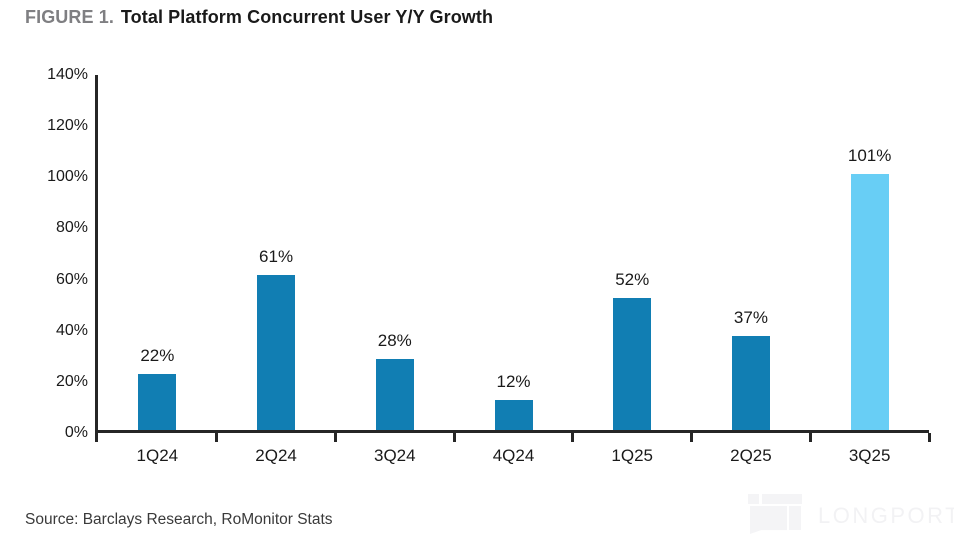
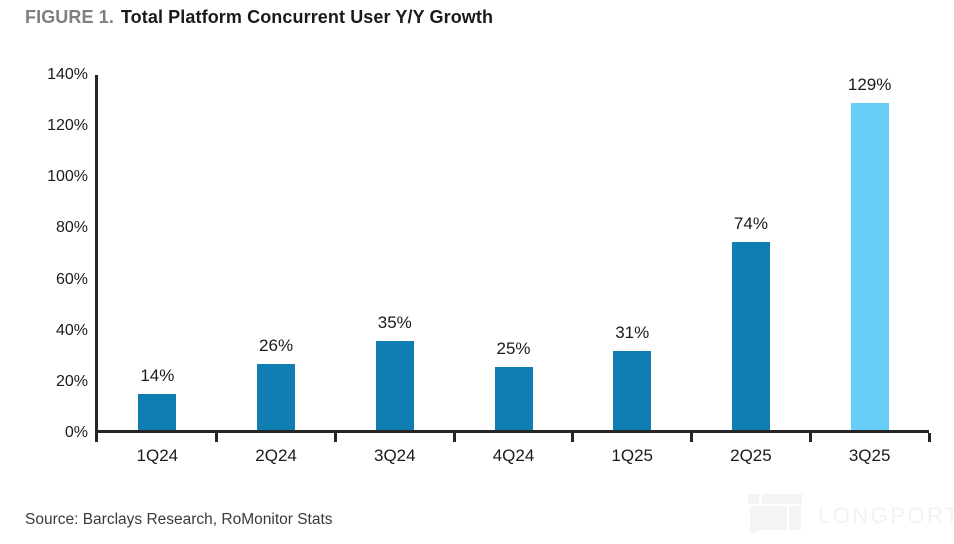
1Q24: 22% -> 14%
2Q24: 61% -> 26%
3Q24: 28% -> 35%
4Q24: 12% -> 25%
1Q25: 52% -> 31%
2Q25: 37% -> 74%
3Q25: 101% -> 129%
